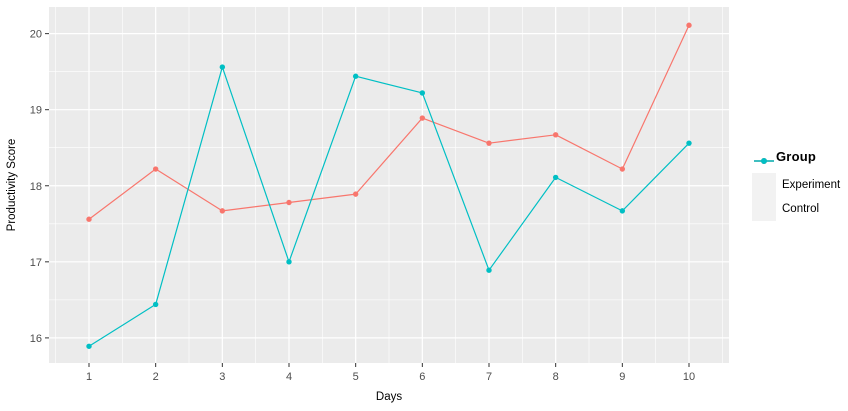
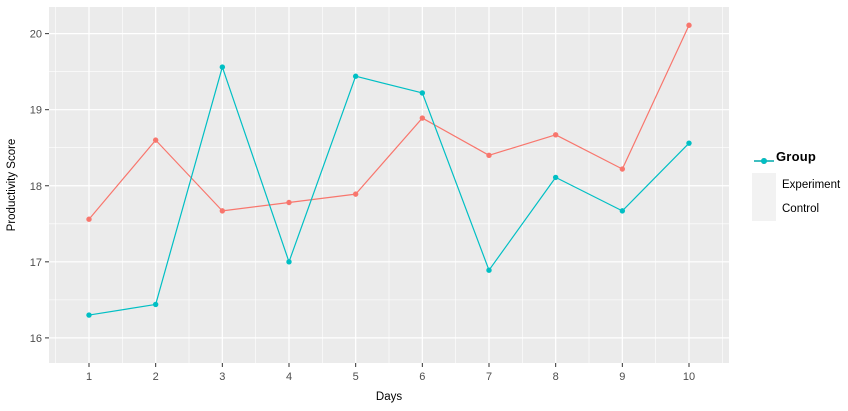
Control/1: 15.9 -> 16.3
Experiment/2: 18.2 -> 18.6
Experiment/7: 18.6 -> 18.4
